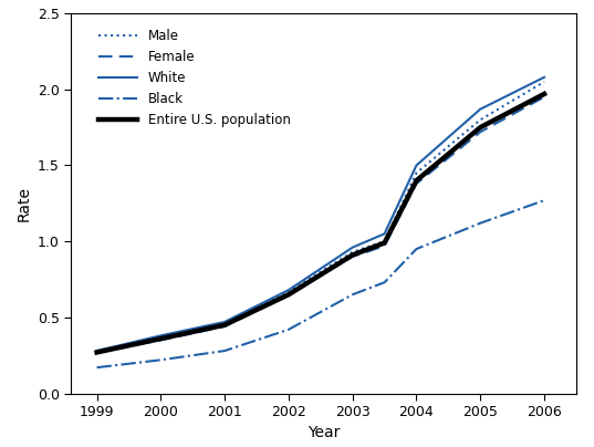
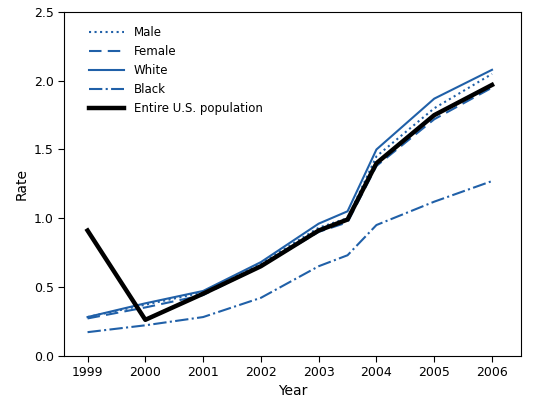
Entire U.S. population/1999: 0.27 -> 0.91
Entire U.S. population/2000: 0.36 -> 0.26
